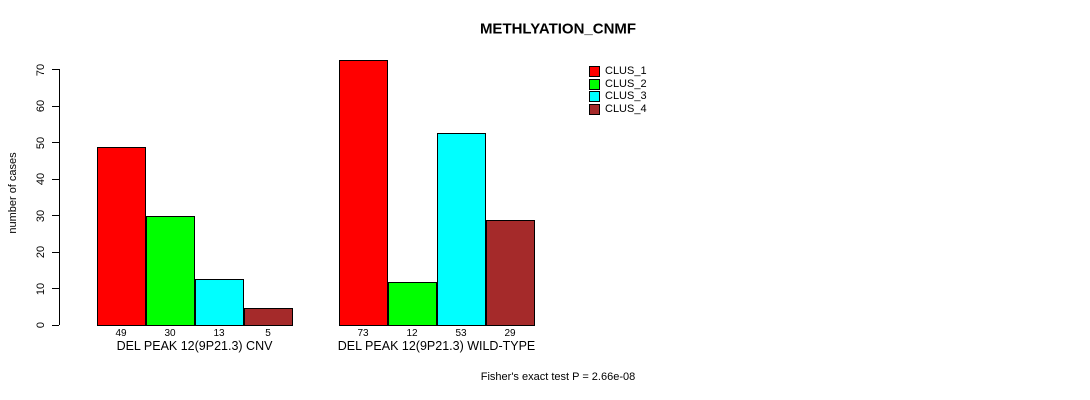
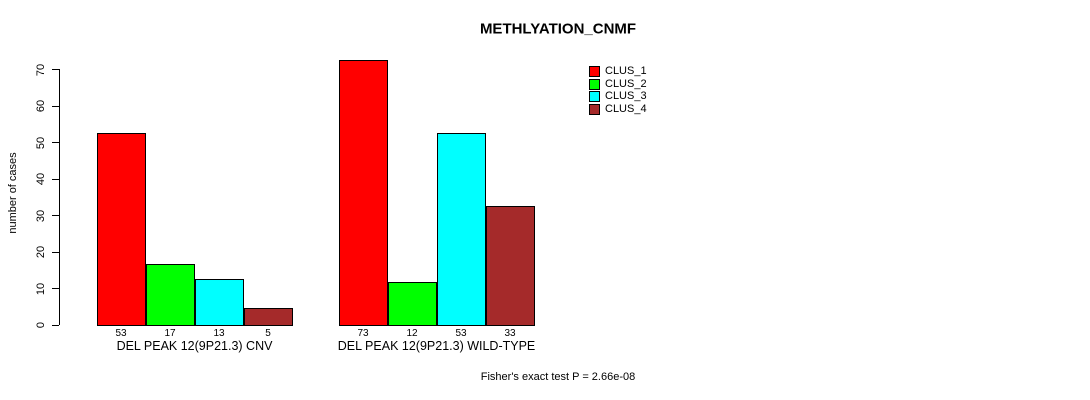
CLUS_1/DEL PEAK 12(9P21.3) CNV: 49 -> 53
CLUS_2/DEL PEAK 12(9P21.3) CNV: 30 -> 17
CLUS_4/DEL PEAK 12(9P21.3) WILD-TYPE: 29 -> 33
